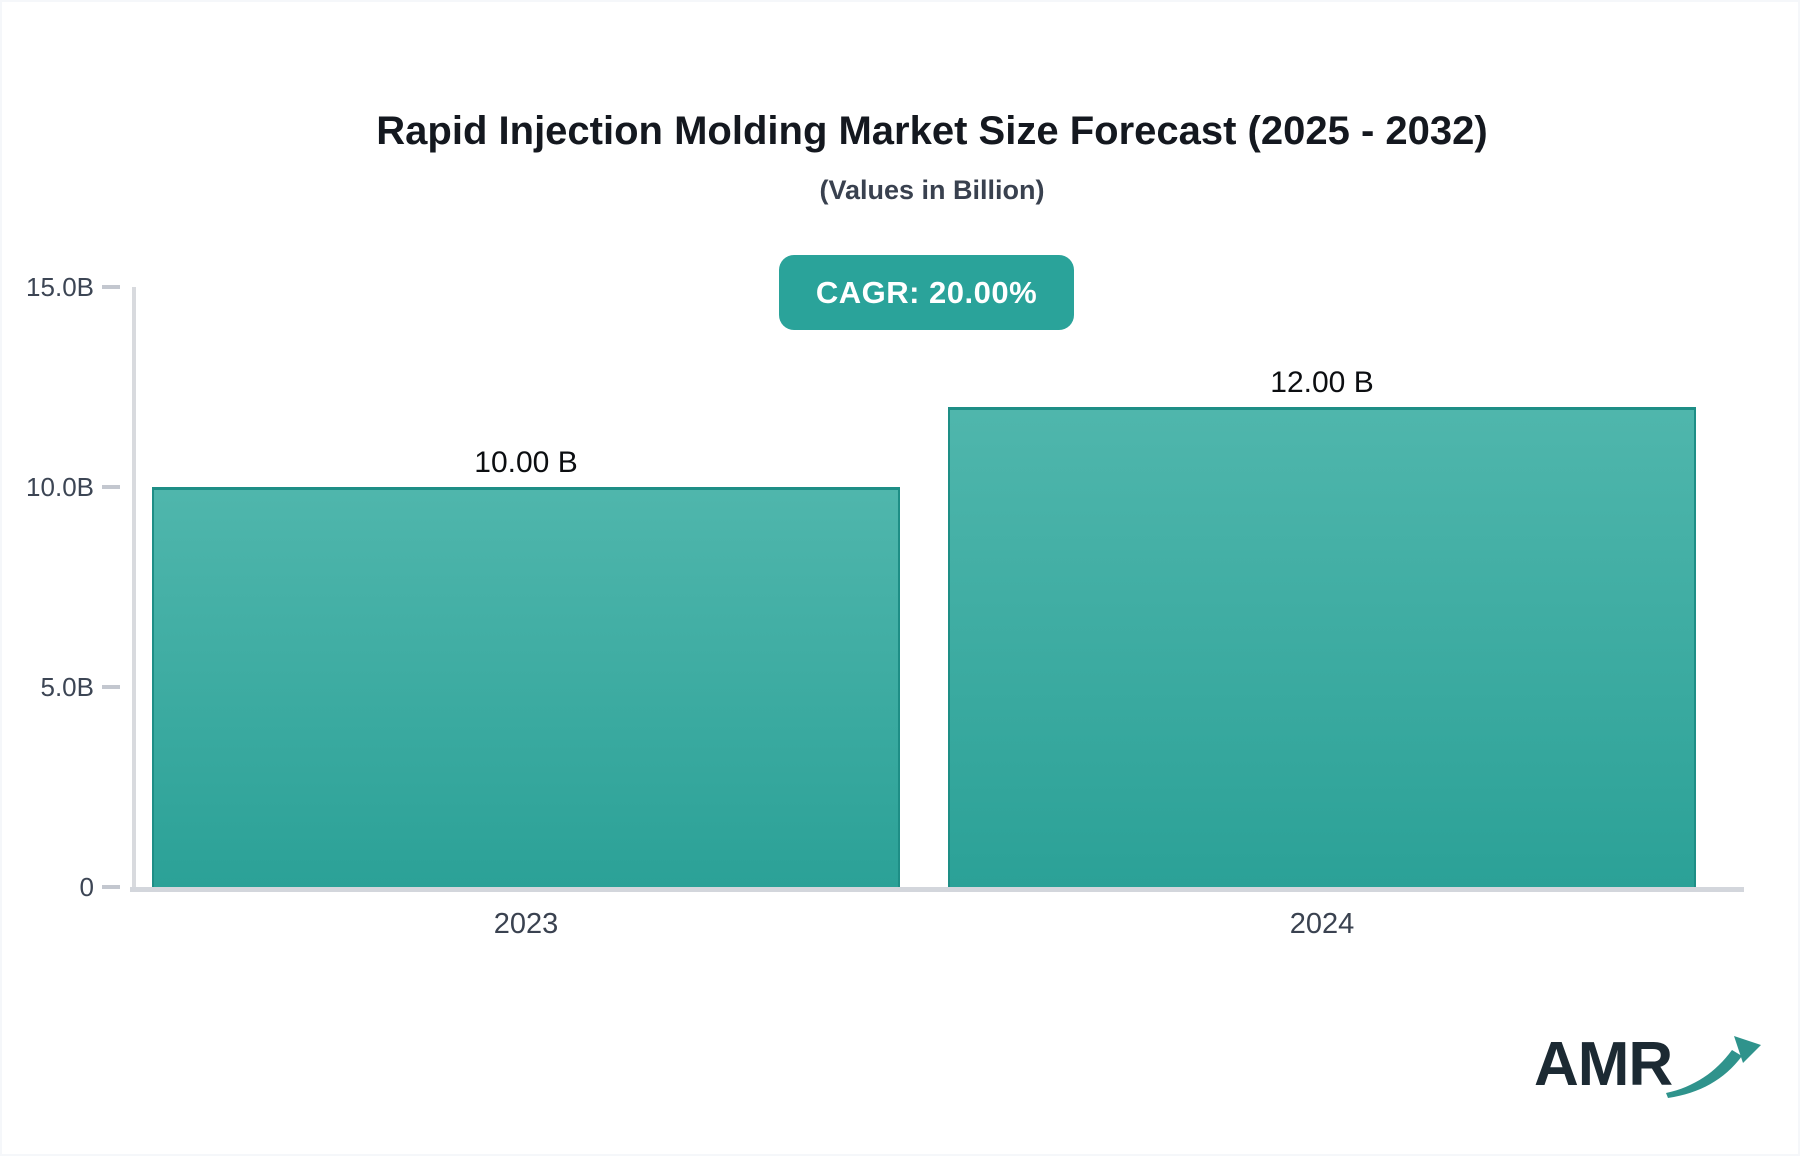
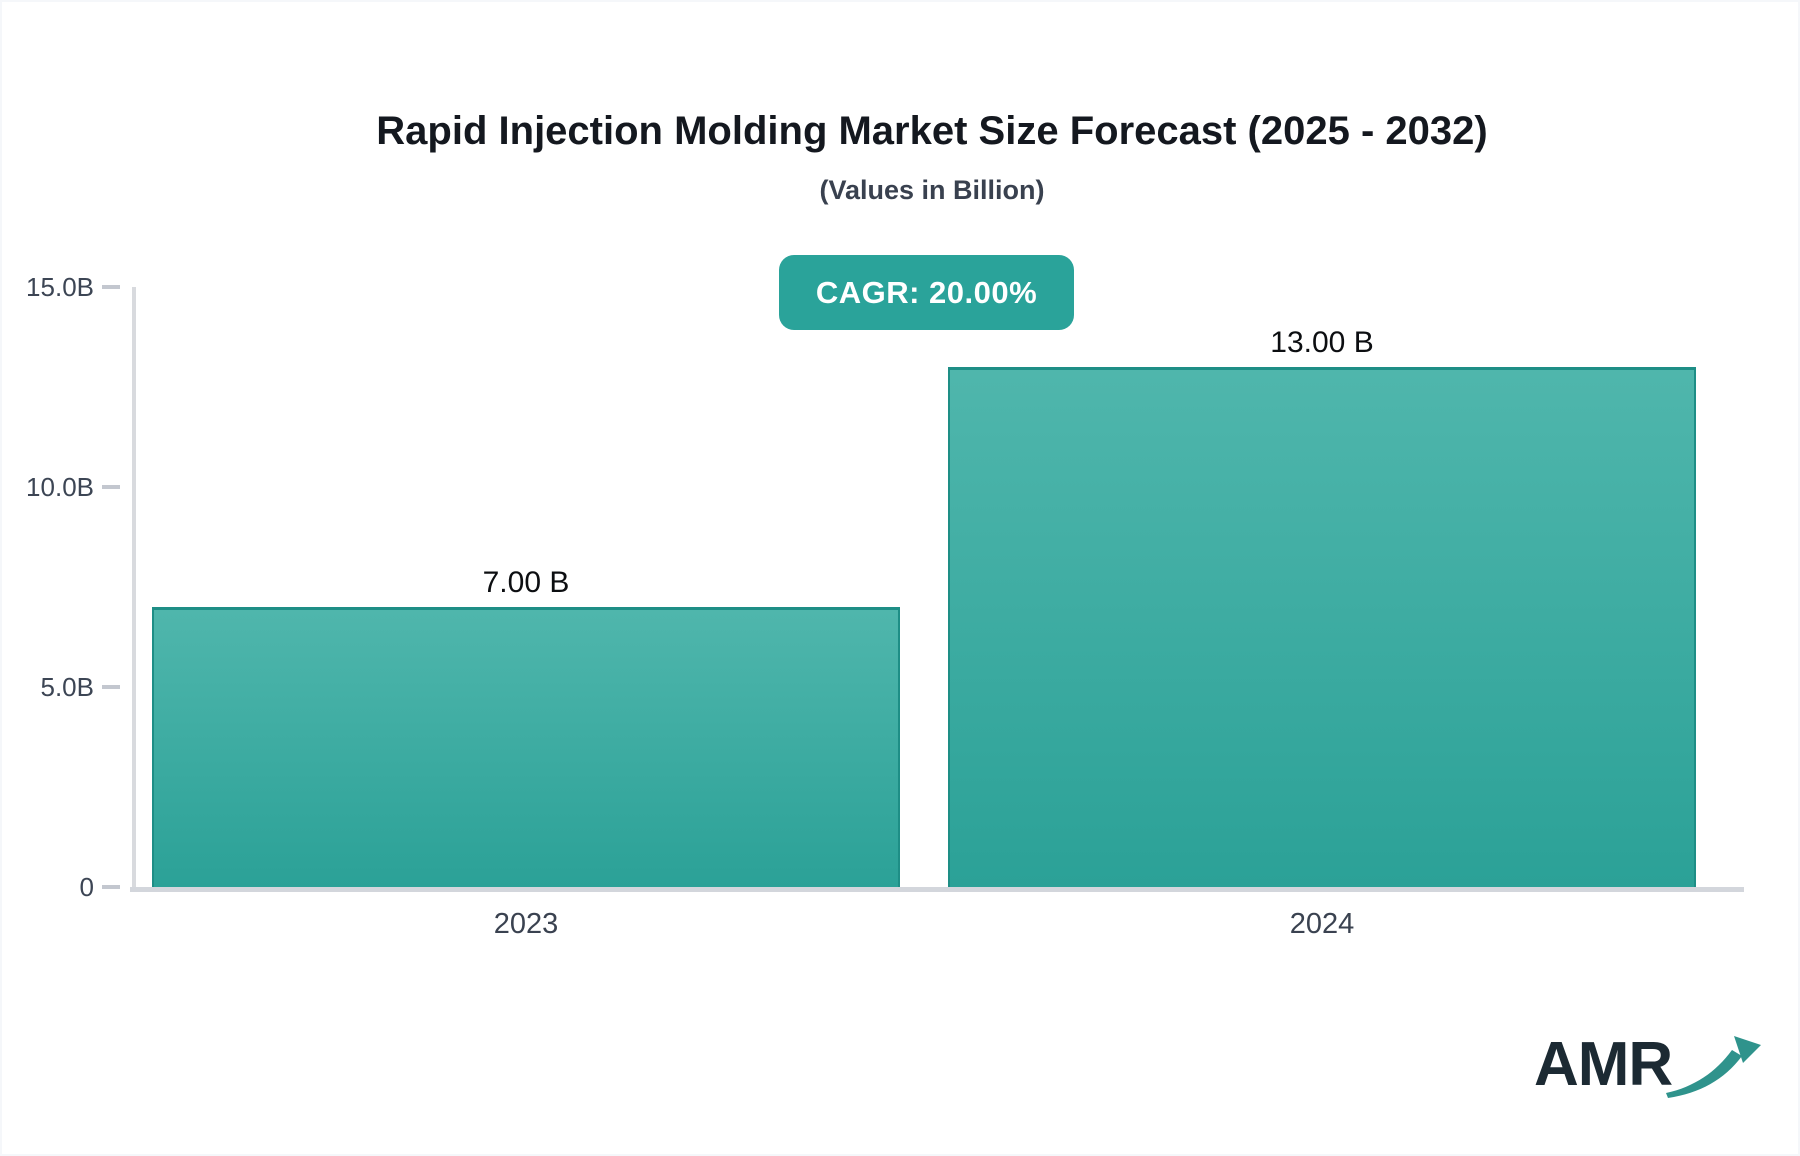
2023: 10.00 -> 7.00
2024: 12.00 -> 13.00
